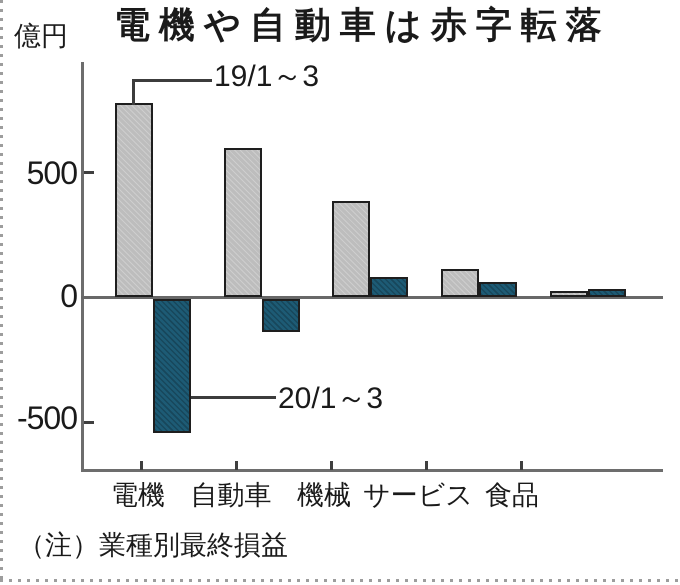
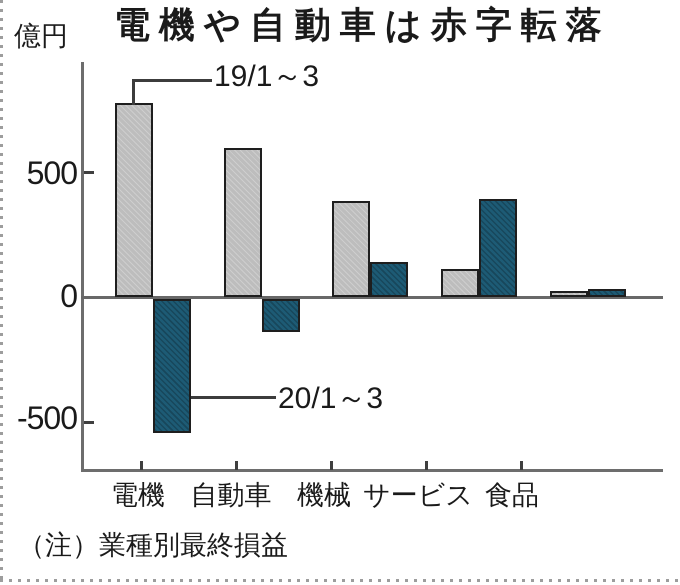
20/1～3/機械: 80 -> 140
20/1～3/サービス: 60 -> 390
